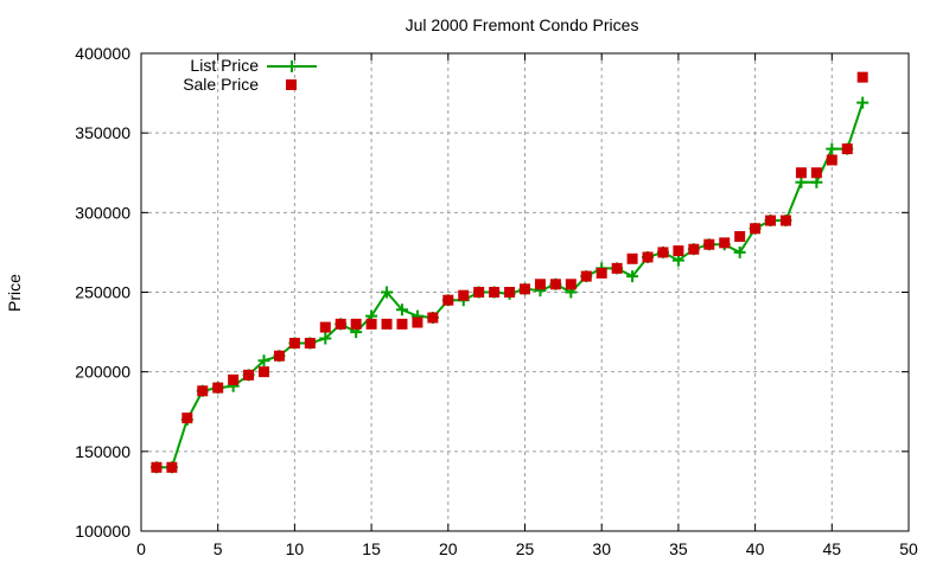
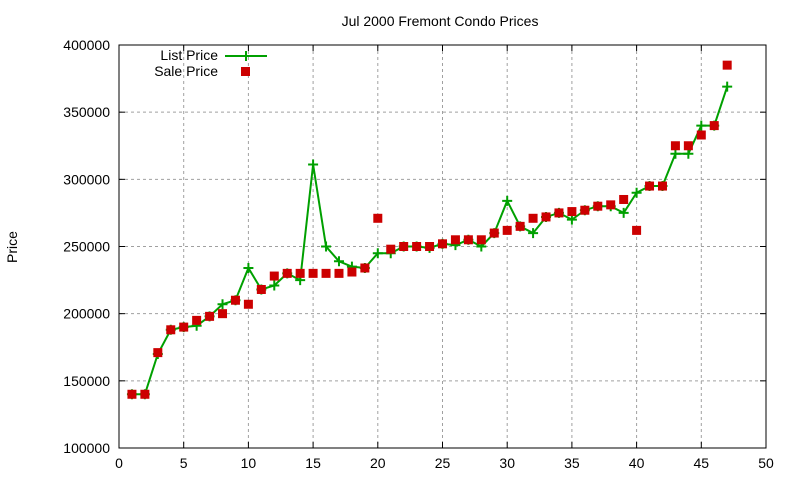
List Price/10: 218000 -> 234000
Sale Price/10: 218000 -> 207000
List Price/15: 235000 -> 311000
Sale Price/20: 245000 -> 271000
List Price/30: 265000 -> 284000
Sale Price/40: 290000 -> 262000
